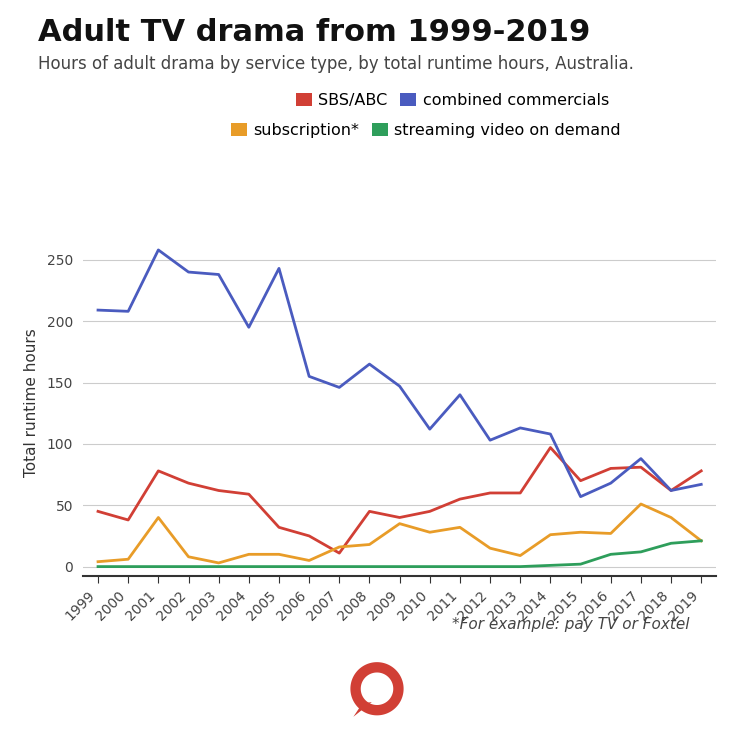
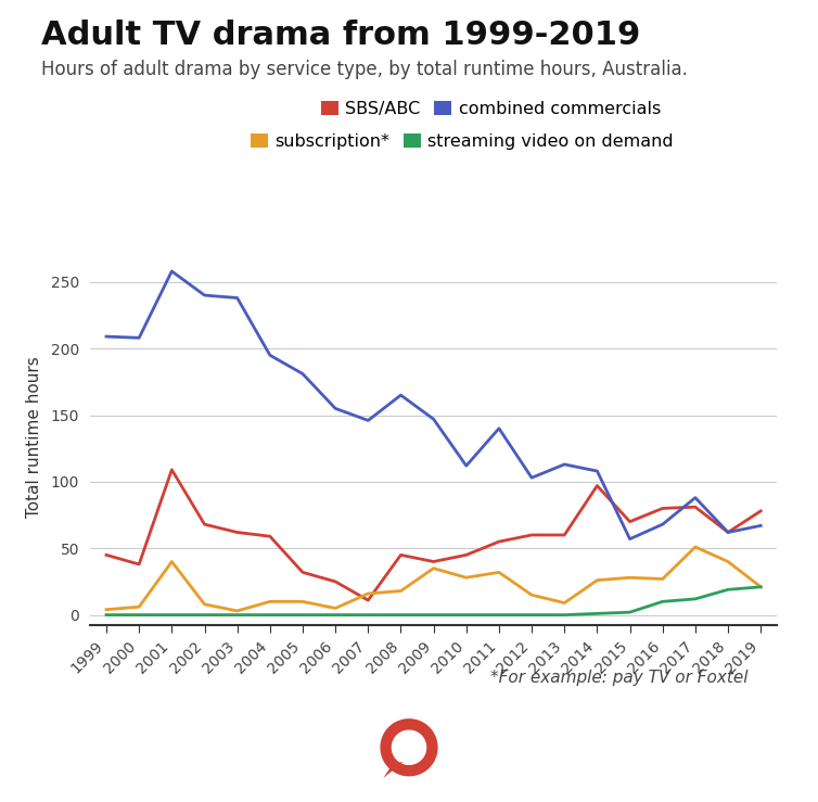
SBS/ABC/2001: 78 -> 109
combined commercials/2005: 243 -> 181
